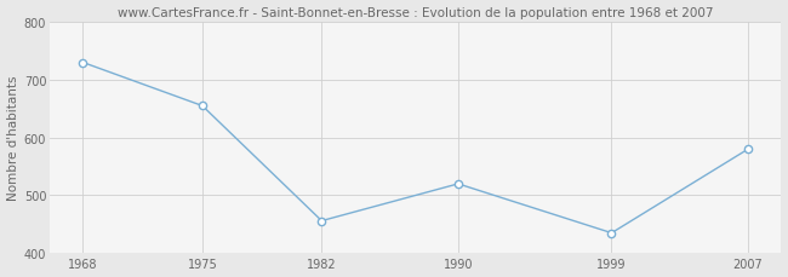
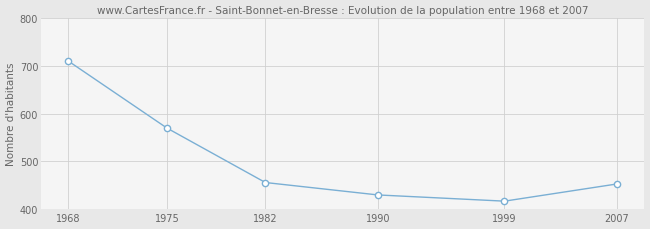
1968: 730 -> 710
1975: 655 -> 570
1990: 520 -> 430
1999: 435 -> 417
2007: 580 -> 453
